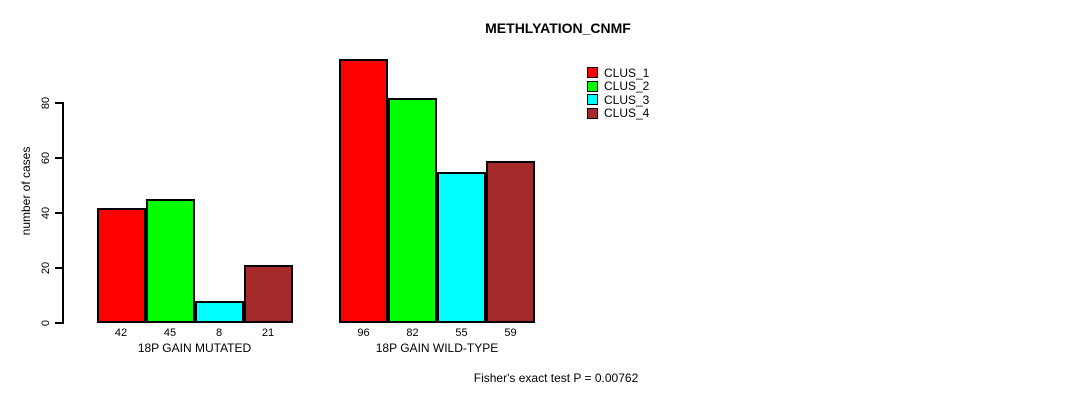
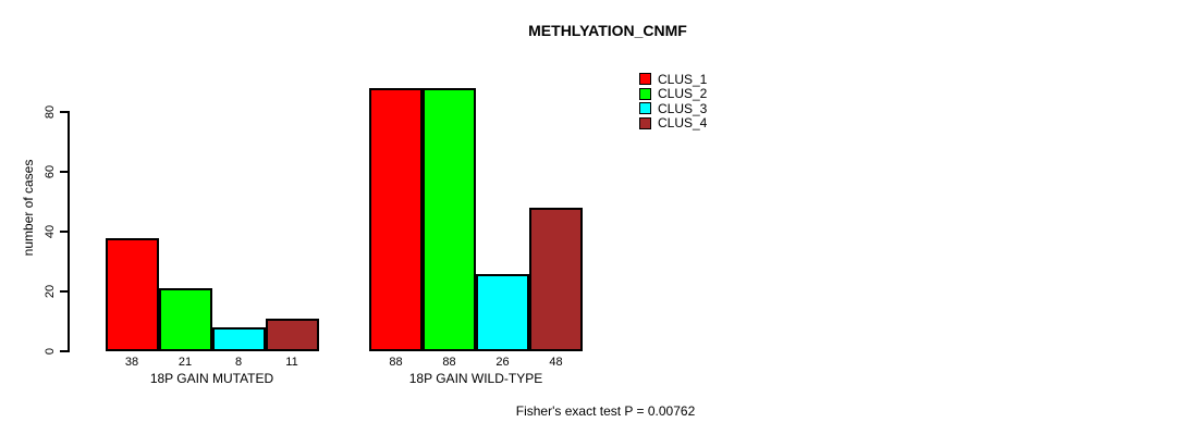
CLUS_1/18P GAIN MUTATED: 42 -> 38
CLUS_2/18P GAIN MUTATED: 45 -> 21
CLUS_4/18P GAIN MUTATED: 21 -> 11
CLUS_1/18P GAIN WILD-TYPE: 96 -> 88
CLUS_2/18P GAIN WILD-TYPE: 82 -> 88
CLUS_3/18P GAIN WILD-TYPE: 55 -> 26
CLUS_4/18P GAIN WILD-TYPE: 59 -> 48
